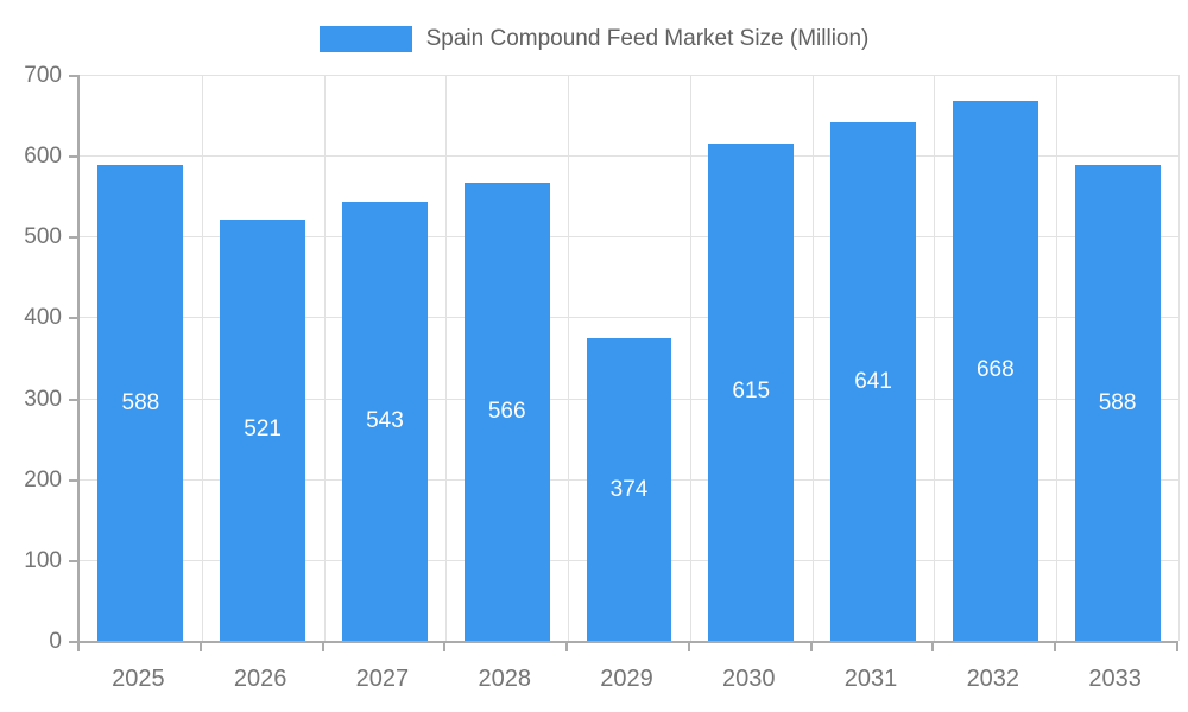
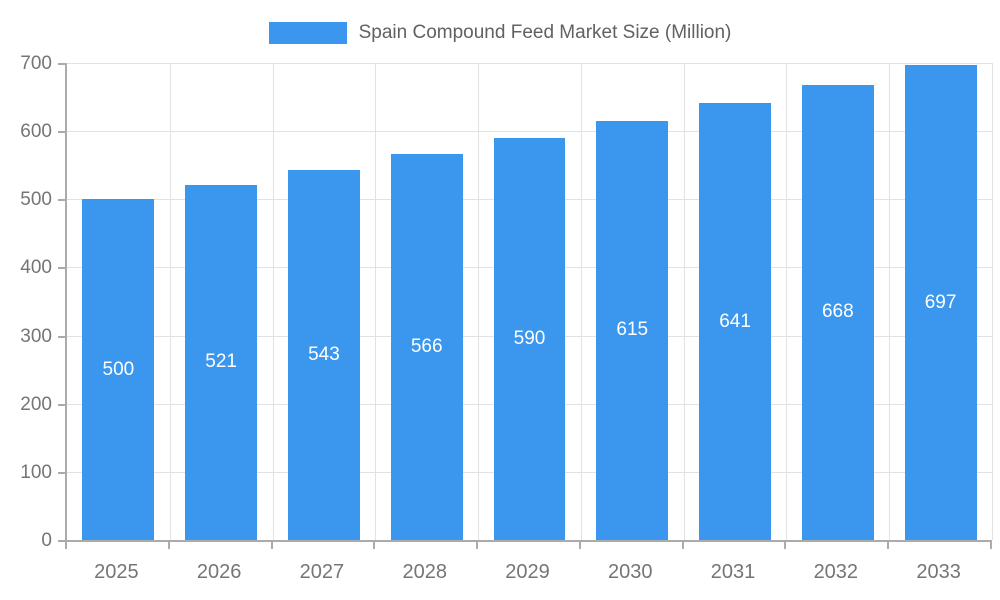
2025: 588 -> 500
2029: 374 -> 590
2033: 588 -> 697
